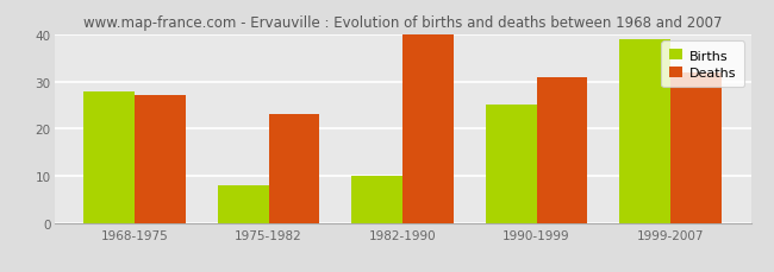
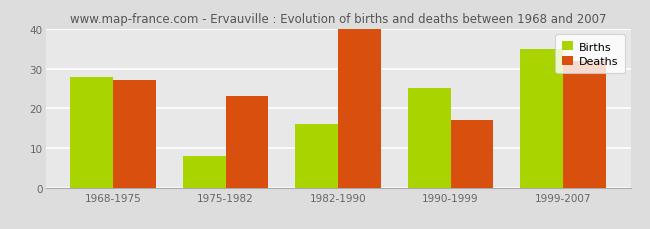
Births/1982-1990: 10 -> 16
Deaths/1990-1999: 31 -> 17
Births/1999-2007: 39 -> 35
